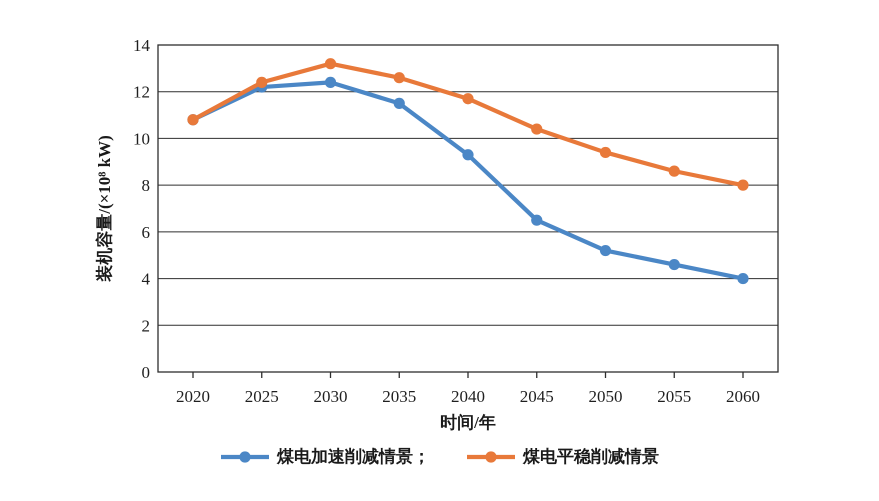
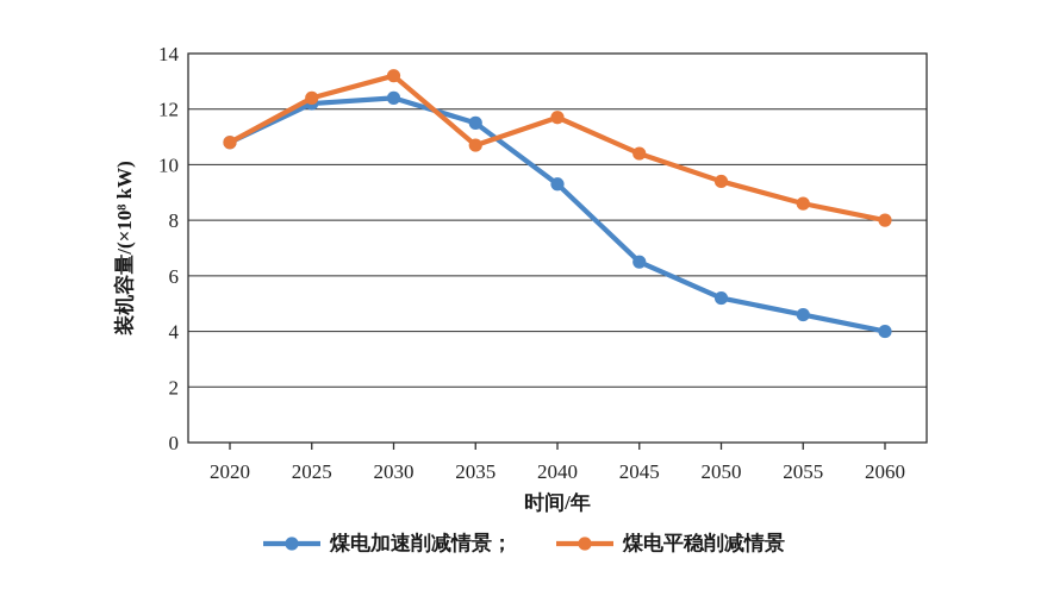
煤电平稳削减情景/2035: 12.6 -> 10.7
